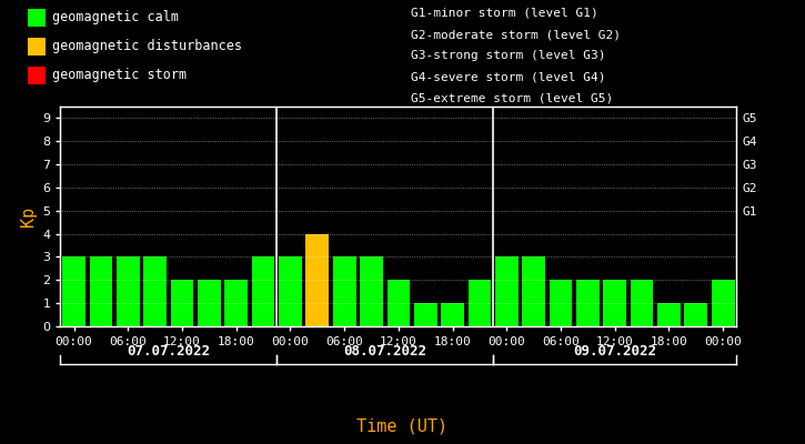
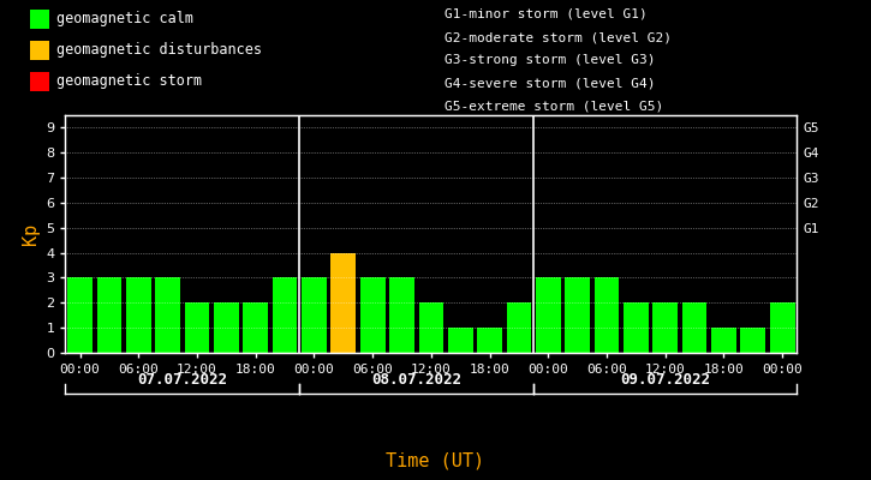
06:00: 2 -> 3
